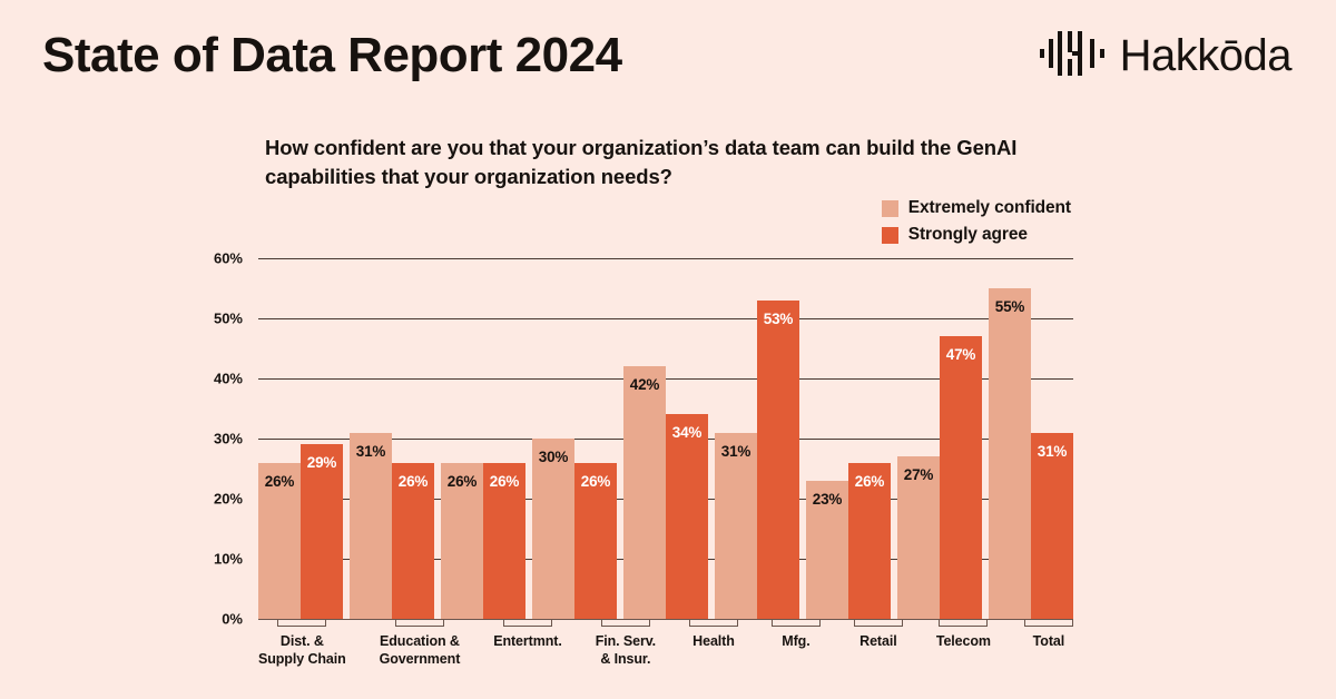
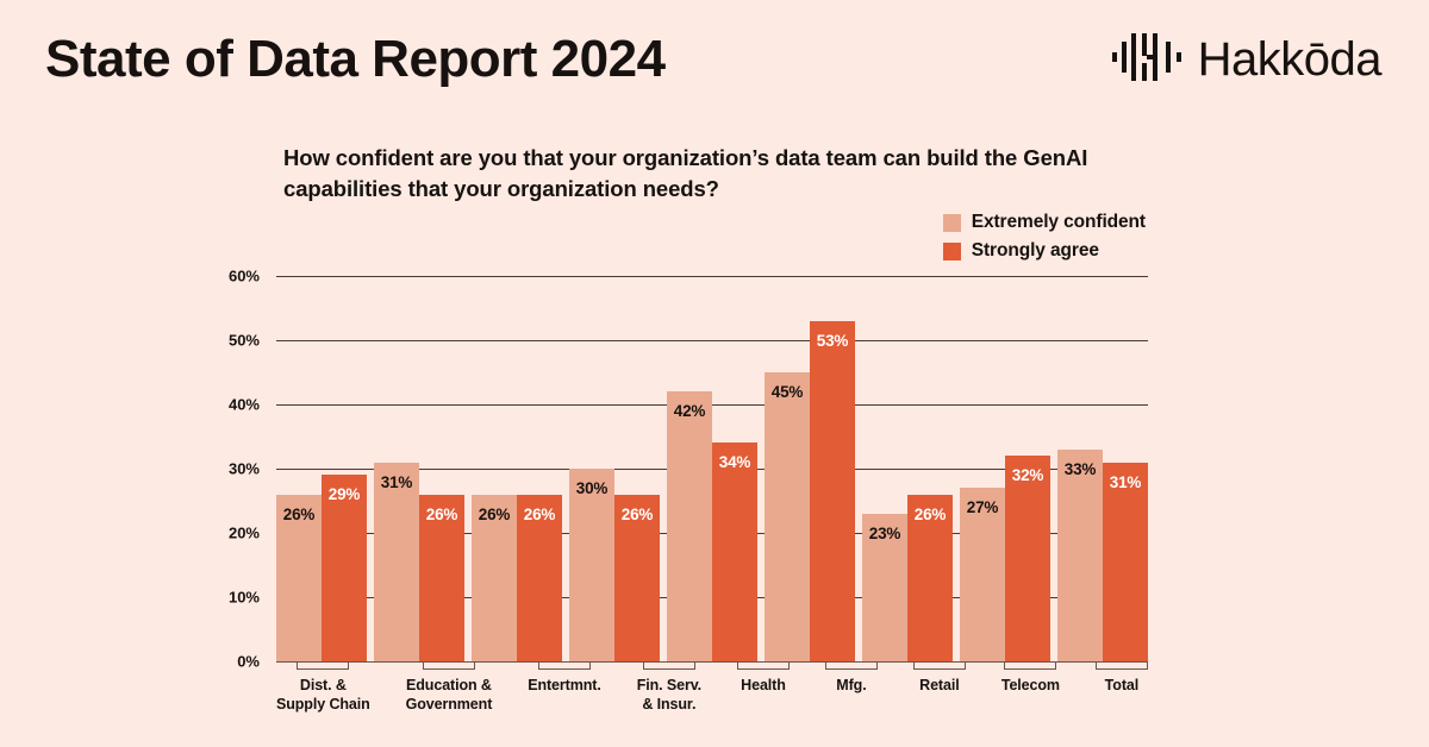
Extremely confident/Mfg.: 31% -> 45%
Strongly agree/Telecom: 47% -> 32%
Extremely confident/Total: 55% -> 33%
